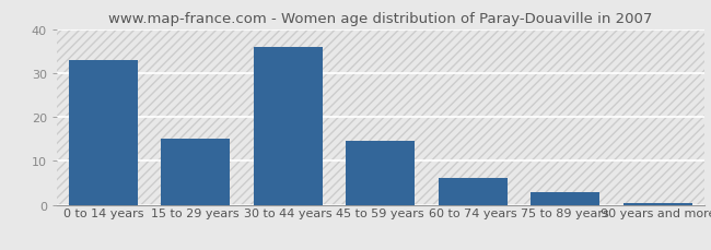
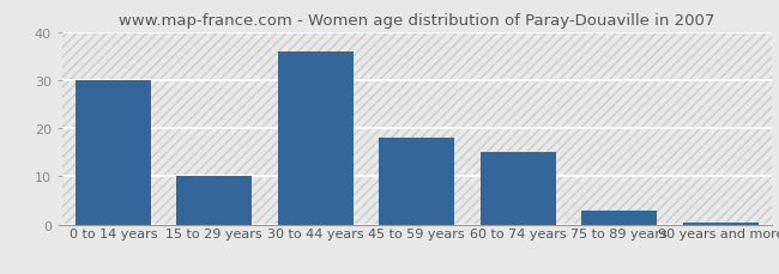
0 to 14 years: 33.0 -> 30.0
15 to 29 years: 15.0 -> 10.0
45 to 59 years: 14.5 -> 18.0
60 to 74 years: 6.0 -> 15.0
